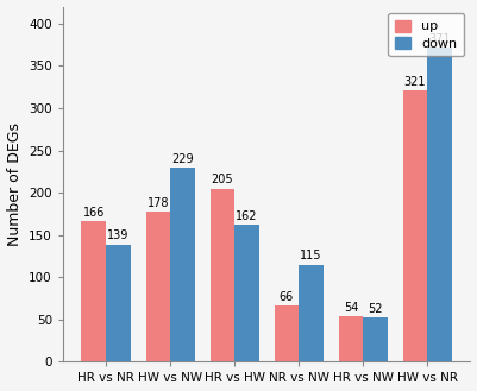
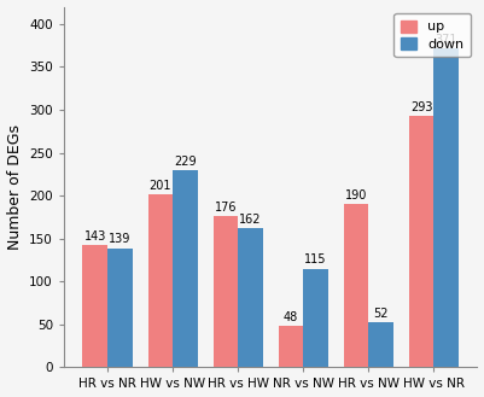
up/HR vs NR: 166 -> 143
up/HW vs NW: 178 -> 201
up/HR vs HW: 205 -> 176
up/NR vs NW: 66 -> 48
up/HR vs NW: 54 -> 190
up/HW vs NR: 321 -> 293
